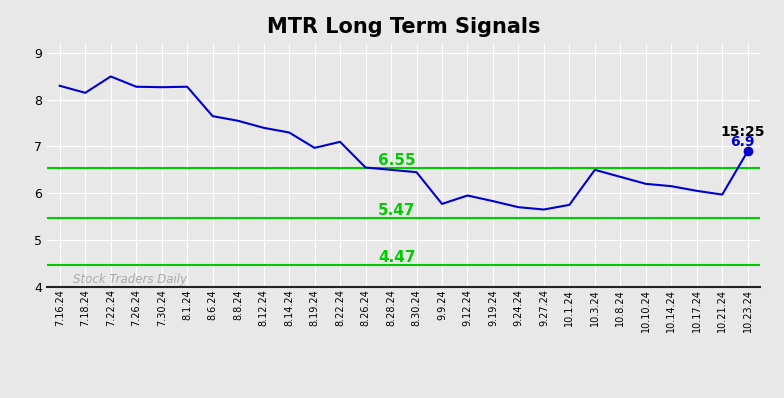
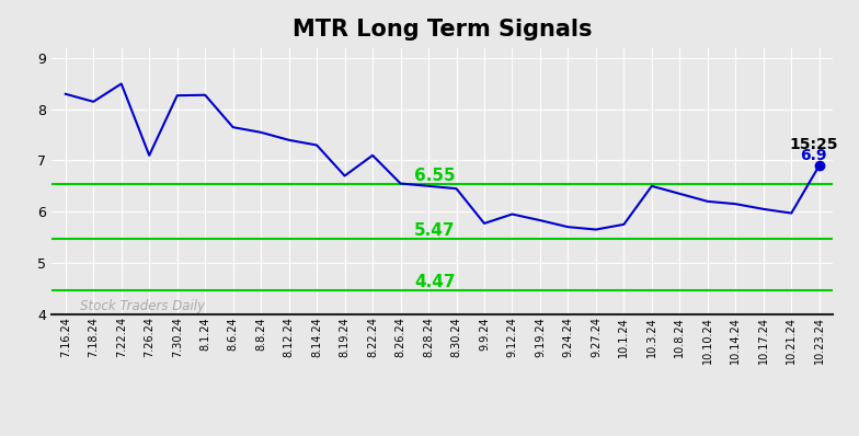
7.26.24: 8.28 -> 7.10
8.19.24: 6.97 -> 6.70
